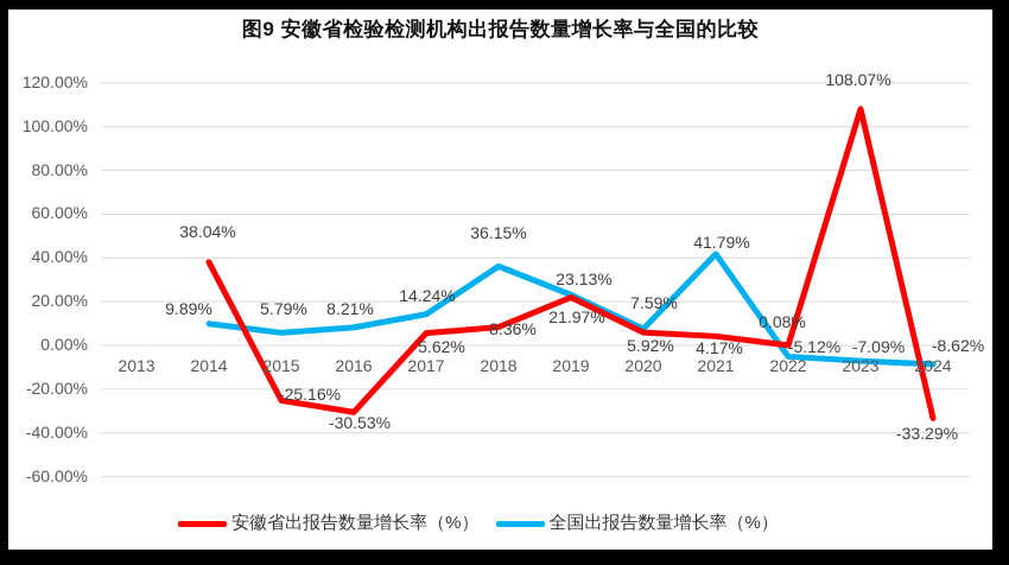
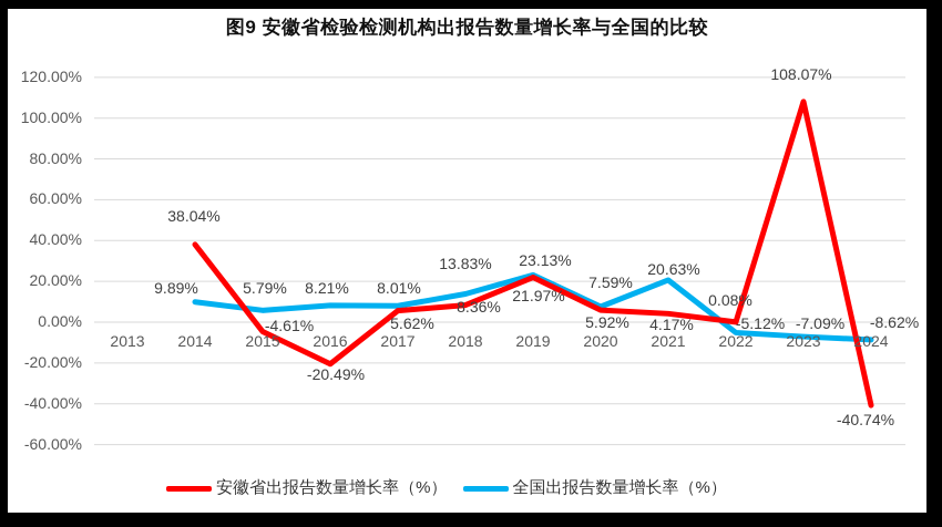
安徽省出报告数量增长率（%）/2015: -25.16% -> -4.61%
安徽省出报告数量增长率（%）/2016: -30.53% -> -20.49%
全国出报告数量增长率（%）/2017: 14.24% -> 8.01%
全国出报告数量增长率（%）/2018: 36.15% -> 13.83%
全国出报告数量增长率（%）/2021: 41.79% -> 20.63%
安徽省出报告数量增长率（%）/2024: -33.29% -> -40.74%
